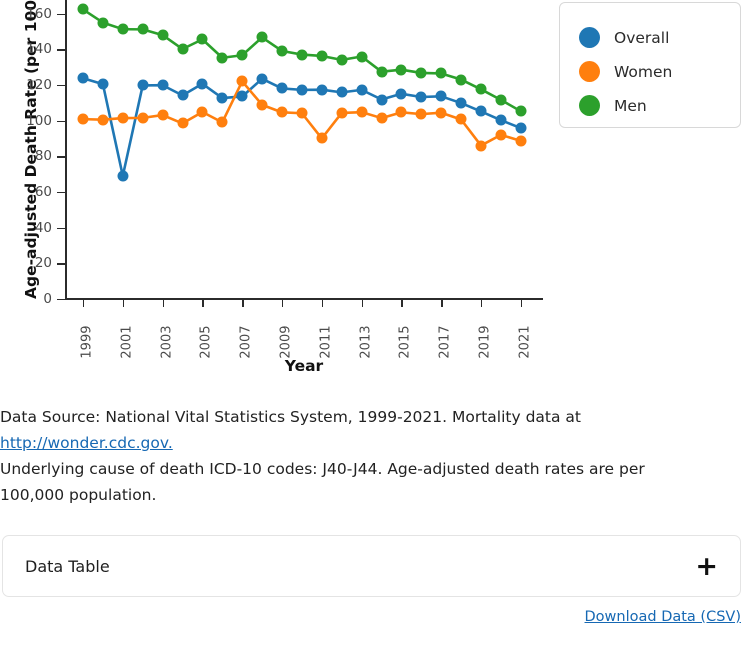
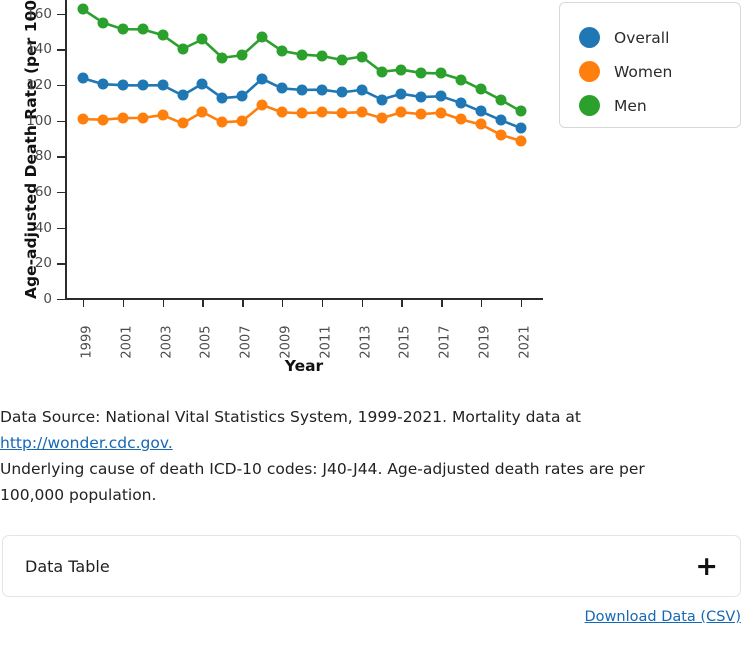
Overall/2001: 69 -> 120
Women/2007: 122 -> 100
Women/2011: 90 -> 105
Women/2019: 86 -> 98
